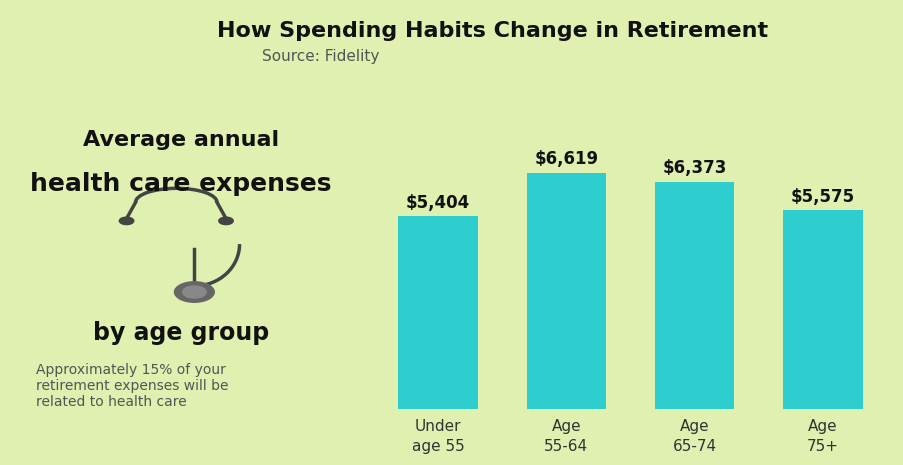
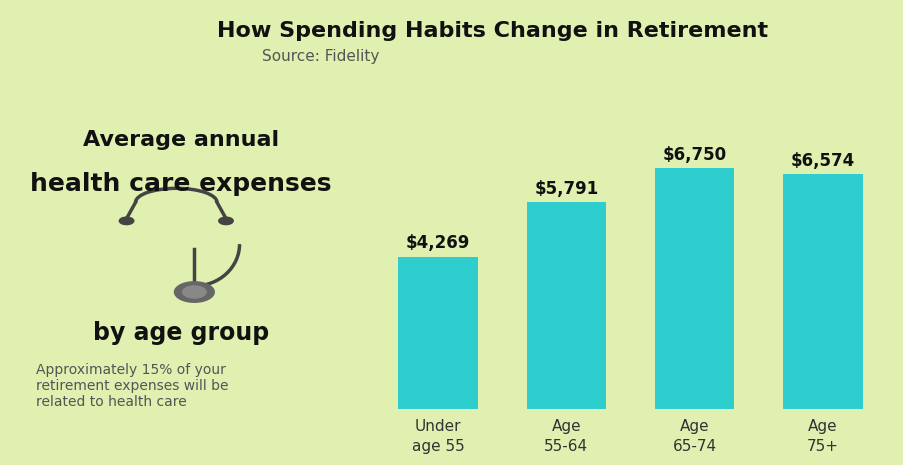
Under age 55: $5,404 -> $4,269
Age 55-64: $6,619 -> $5,791
Age 65-74: $6,373 -> $6,750
Age 75+: $5,575 -> $6,574
